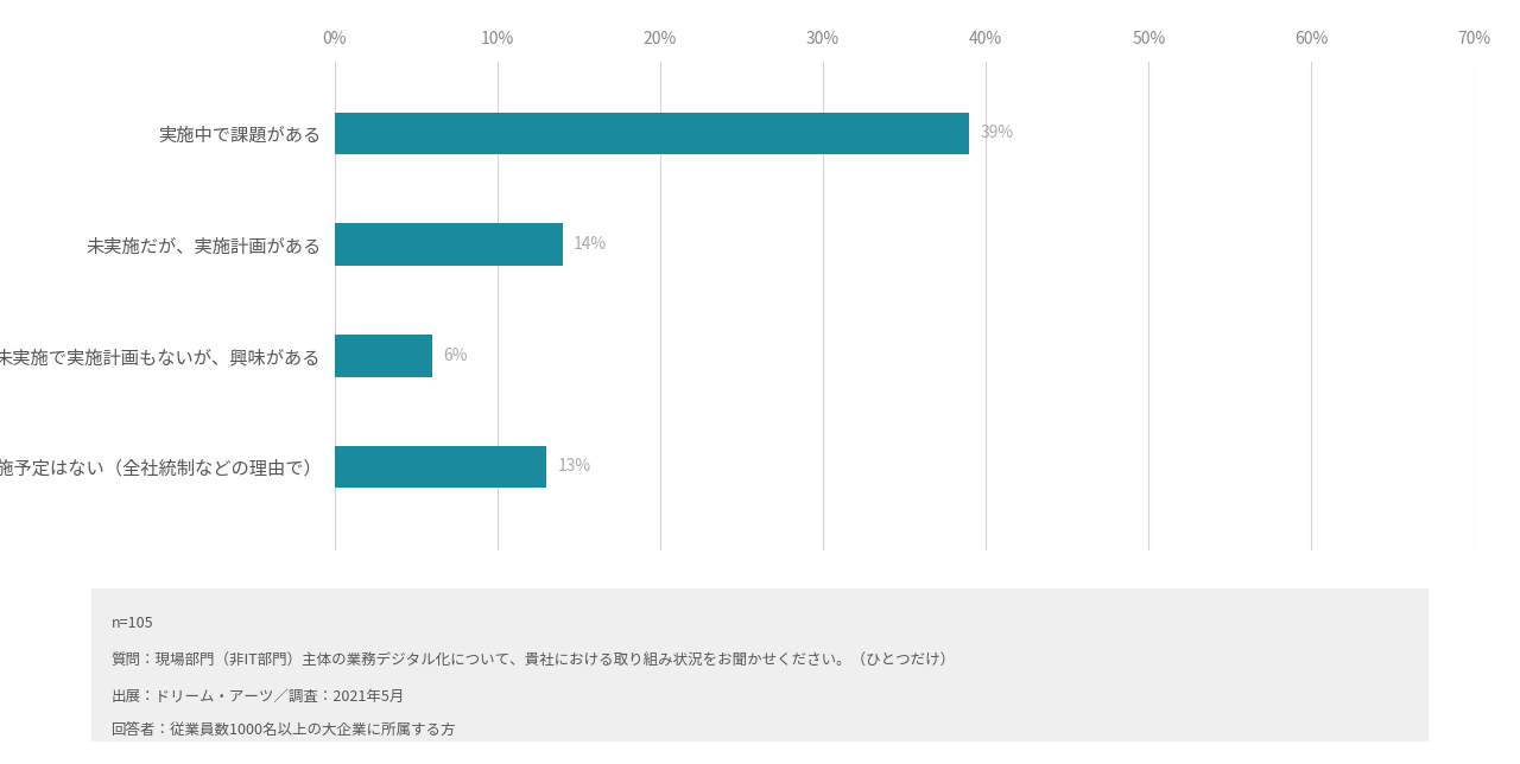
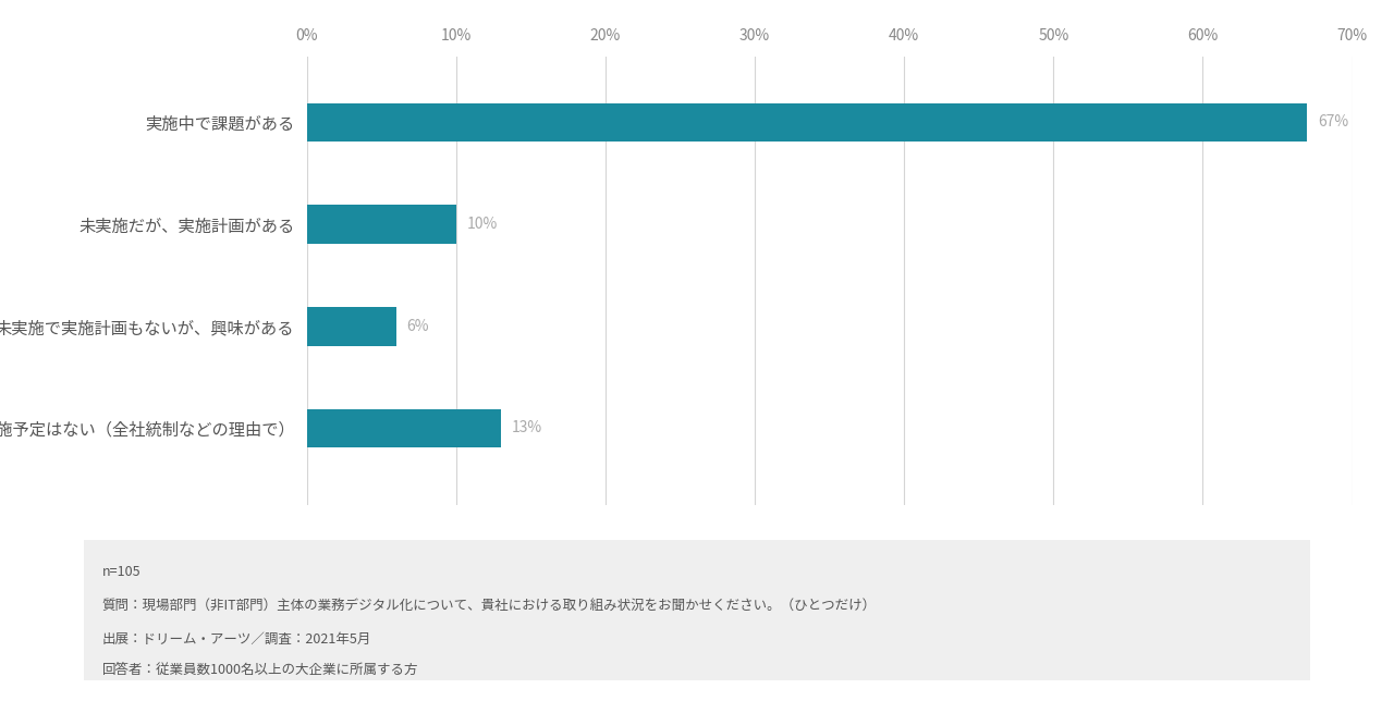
実施中で課題がある: 39% -> 67%
未実施だが、実施計画がある: 14% -> 10%
